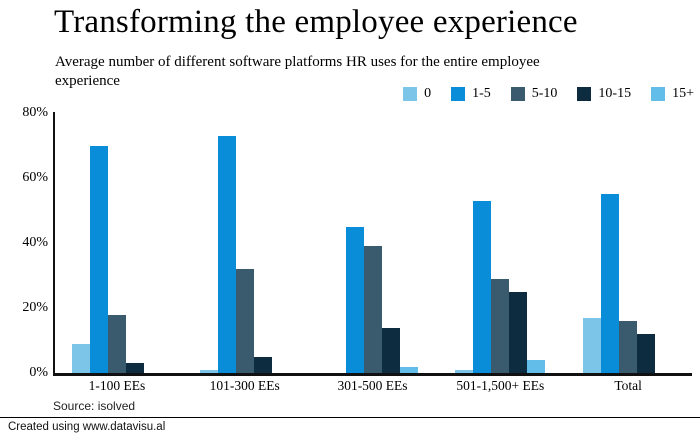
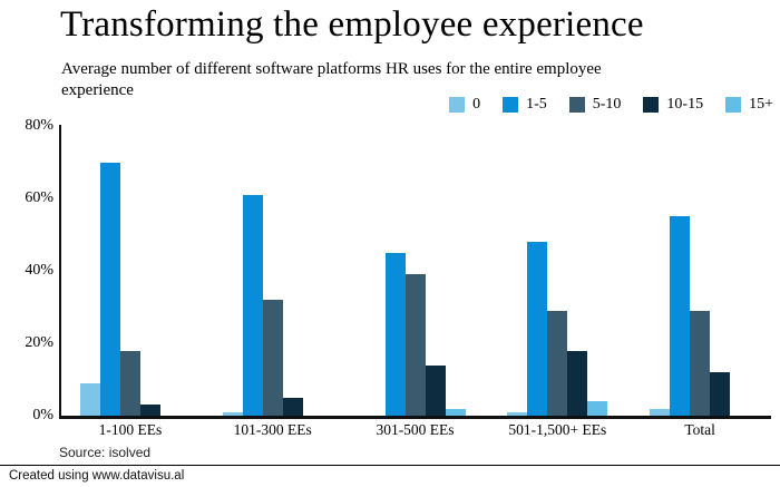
1-5/101-300 EEs: 73% -> 61%
1-5/501-1,500+ EEs: 53% -> 48%
10-15/501-1,500+ EEs: 25% -> 18%
0/Total: 17% -> 2%
5-10/Total: 16% -> 29%
